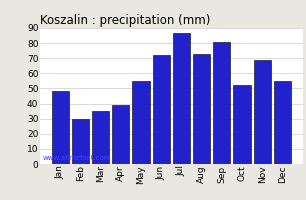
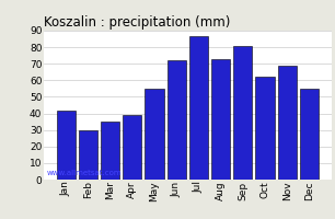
Jan: 48 -> 42
Oct: 52 -> 62
